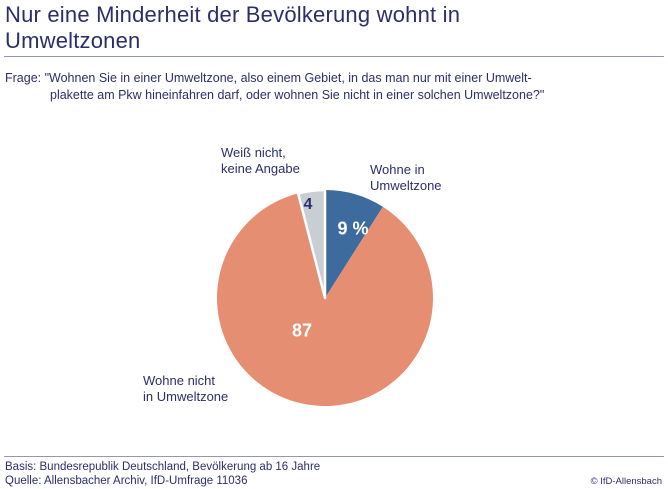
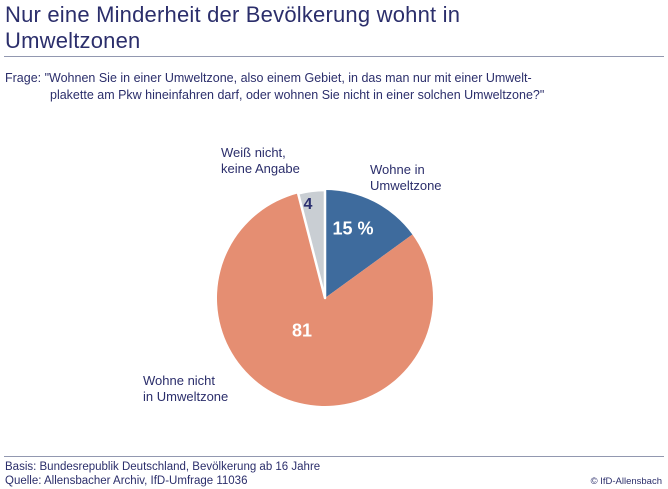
Wohne in Umweltzone: 9 -> 15
Wohne nicht in Umweltzone: 87 -> 81
